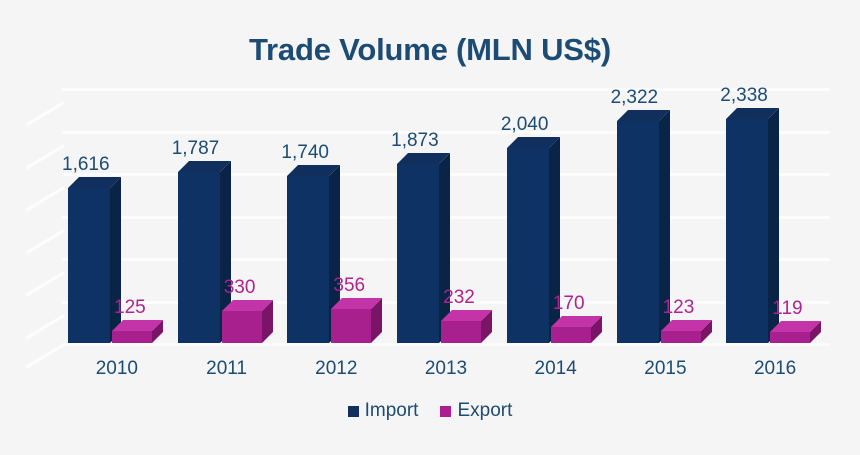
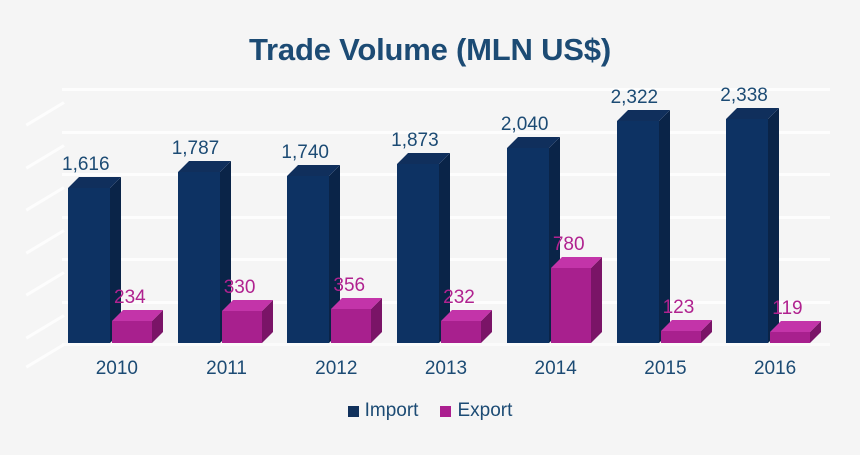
Export/2010: 125 -> 234
Export/2014: 170 -> 780
